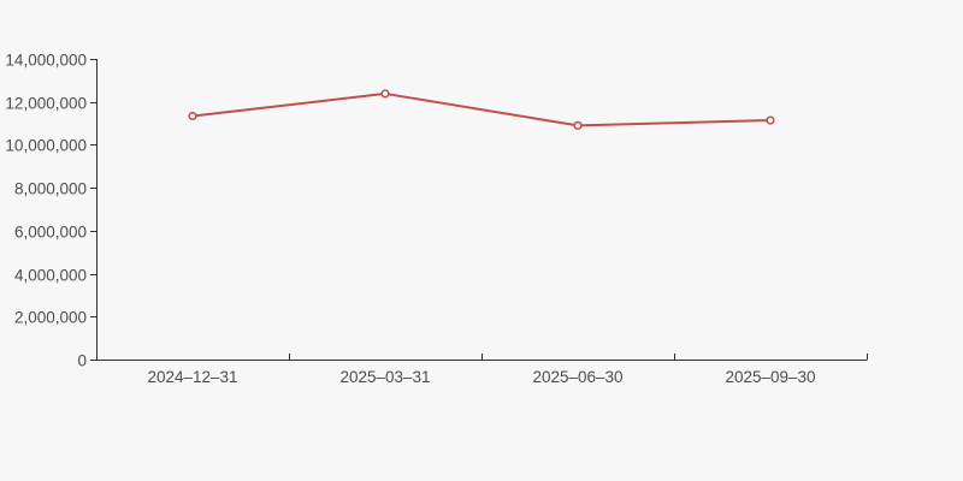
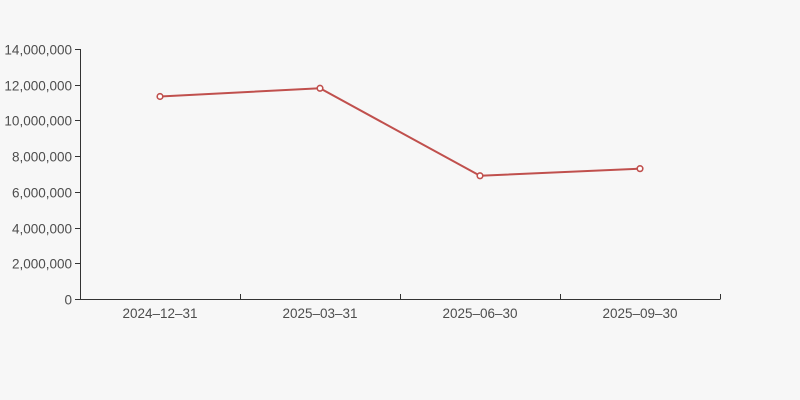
2025–03–31: 12400000 -> 11800000
2025–06–30: 10900000 -> 6900000
2025–09–30: 11100000 -> 7300000
